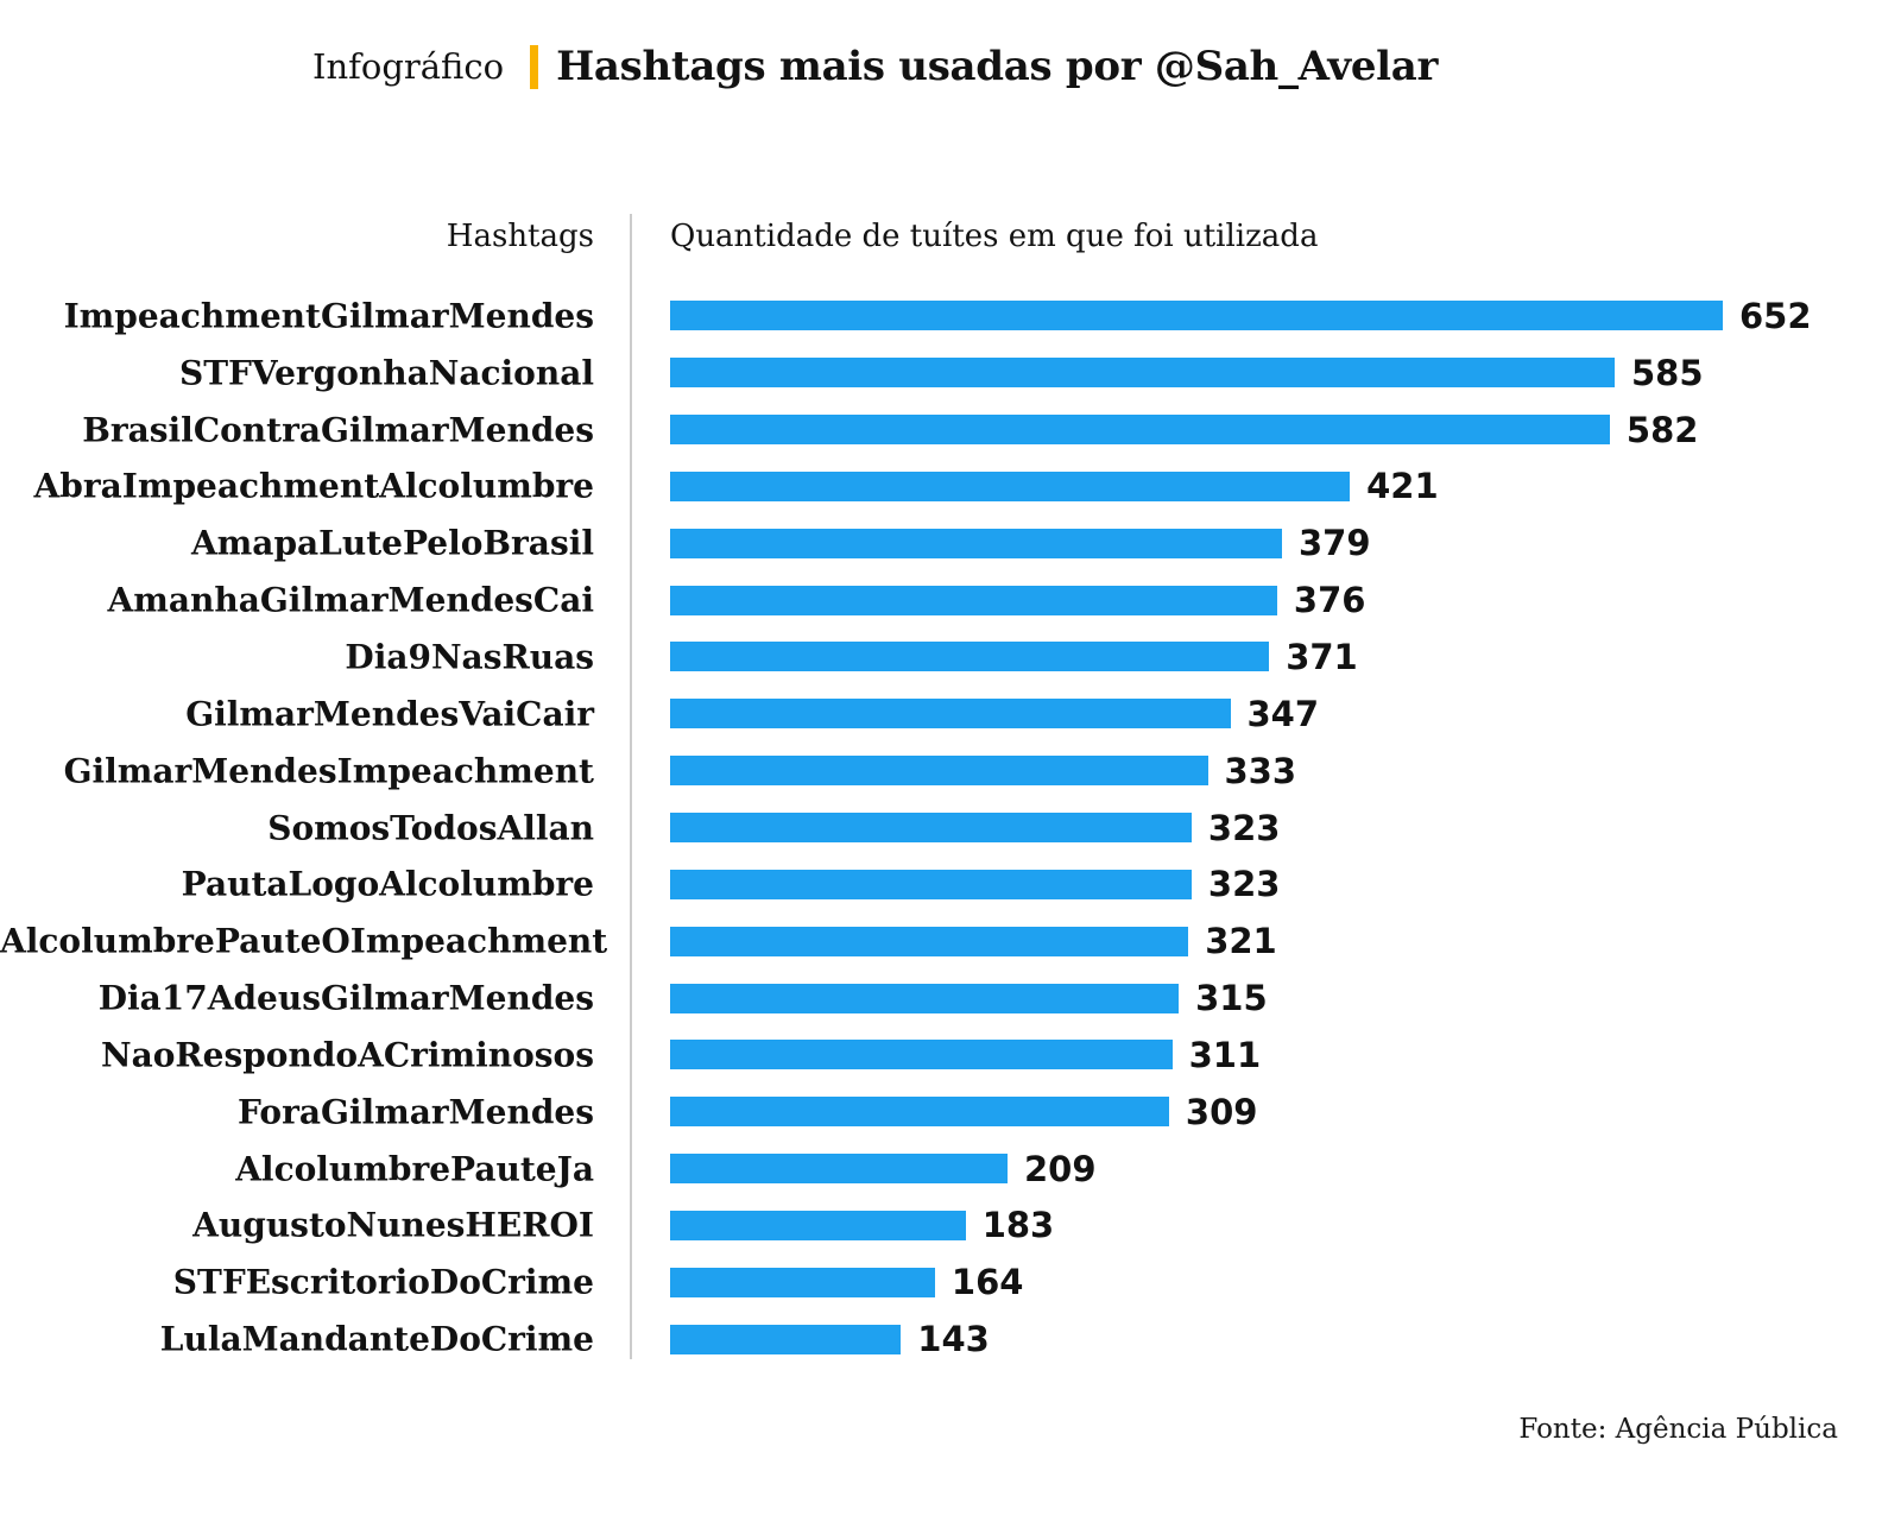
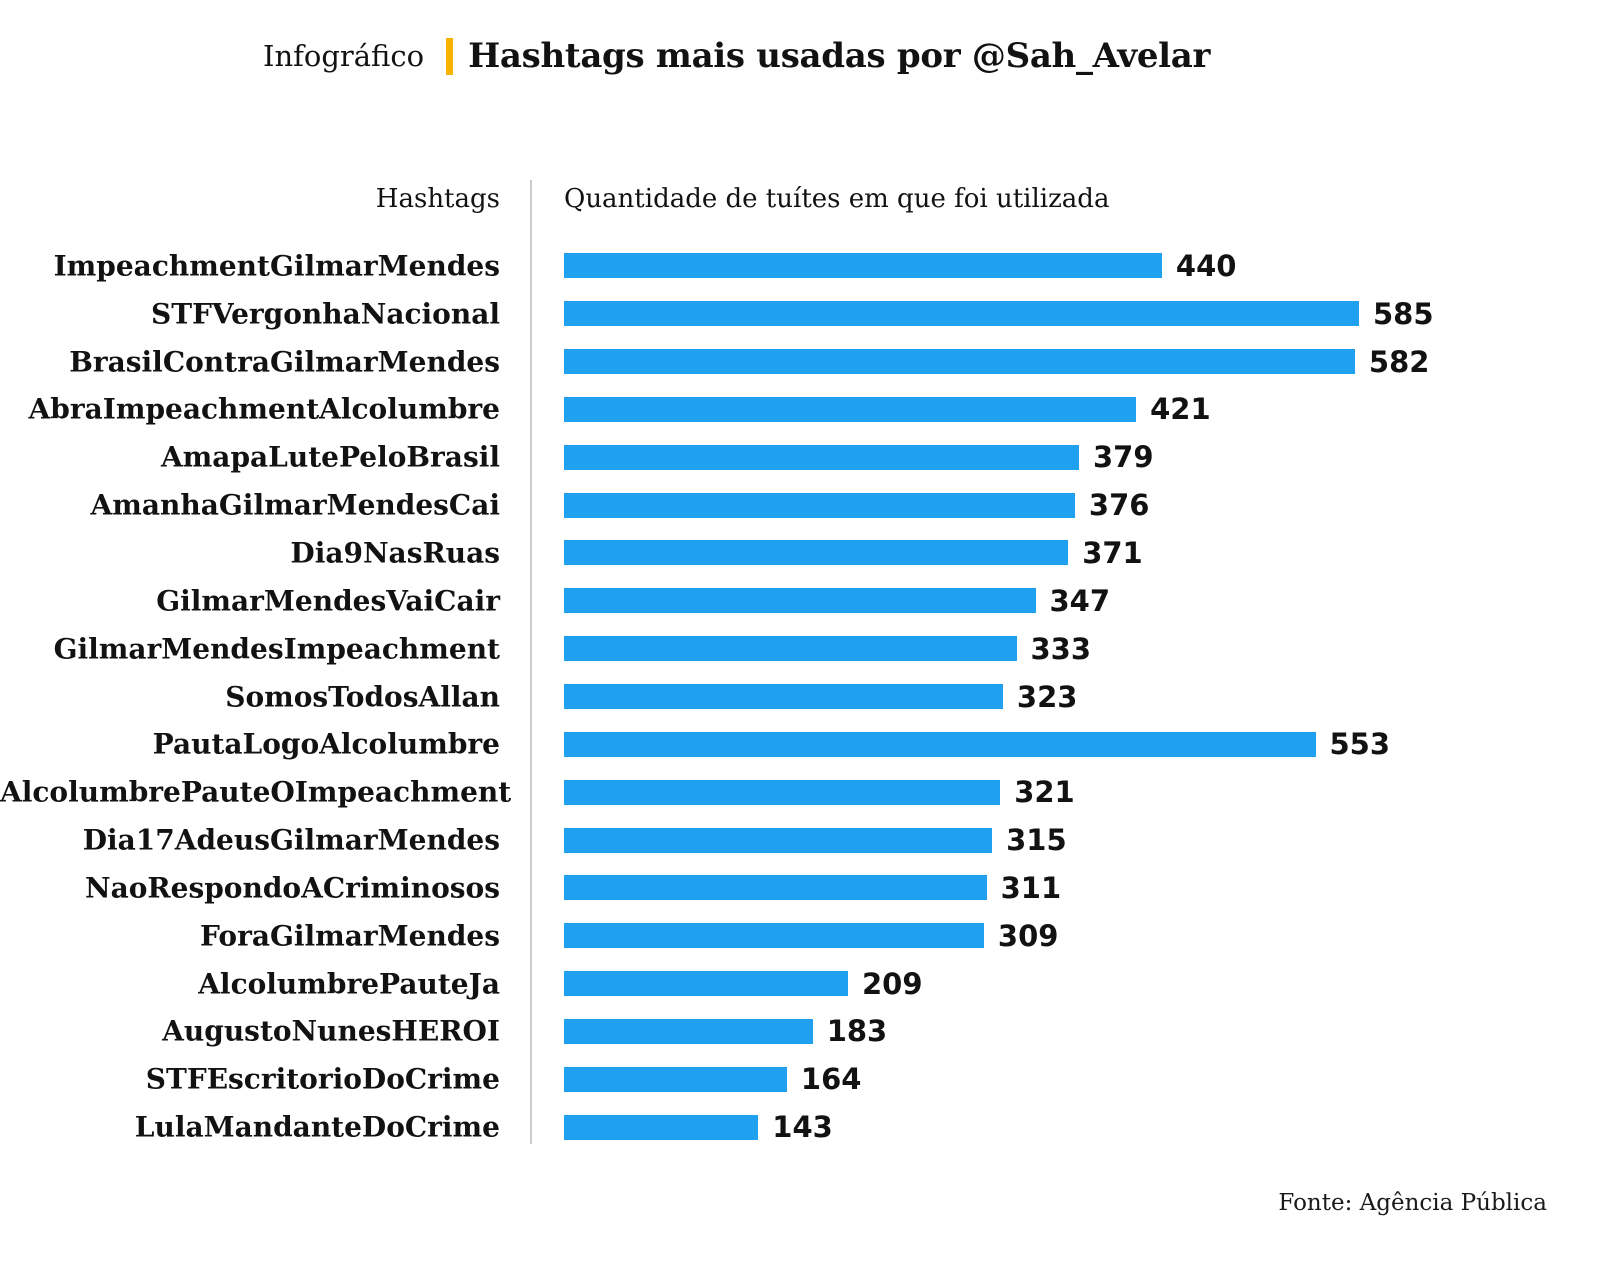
ImpeachmentGilmarMendes: 652 -> 440
PautaLogoAlcolumbre: 323 -> 553
